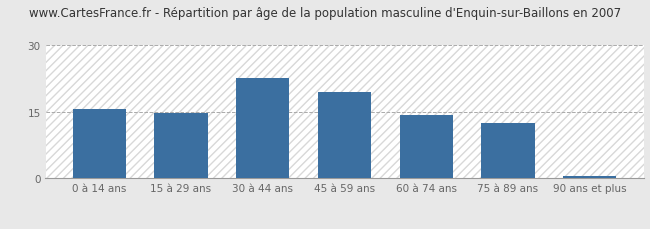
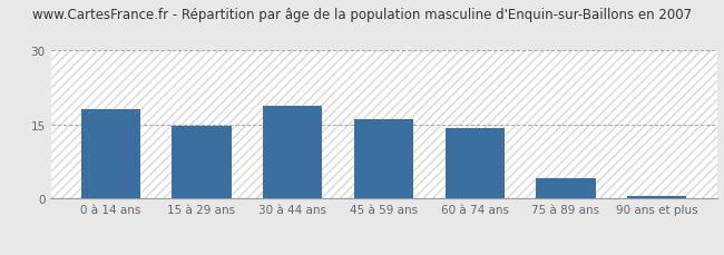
0 à 14 ans: 15.5 -> 18.0
30 à 44 ans: 22.5 -> 18.7
45 à 59 ans: 19.5 -> 16.0
75 à 89 ans: 12.5 -> 4.2
